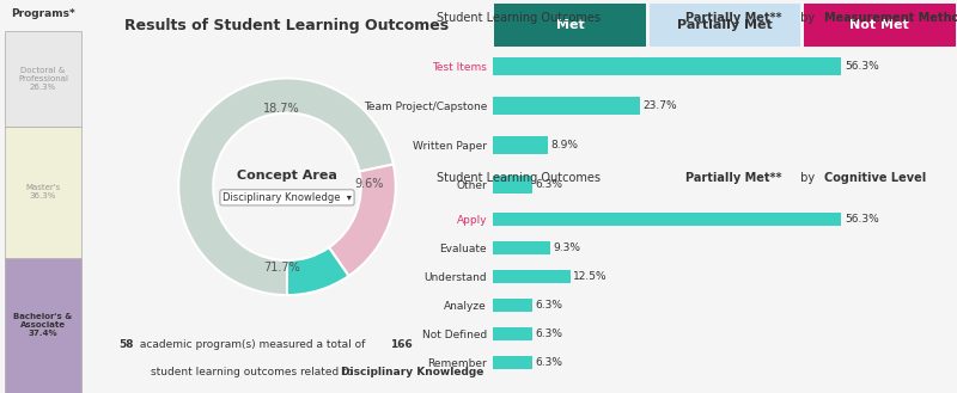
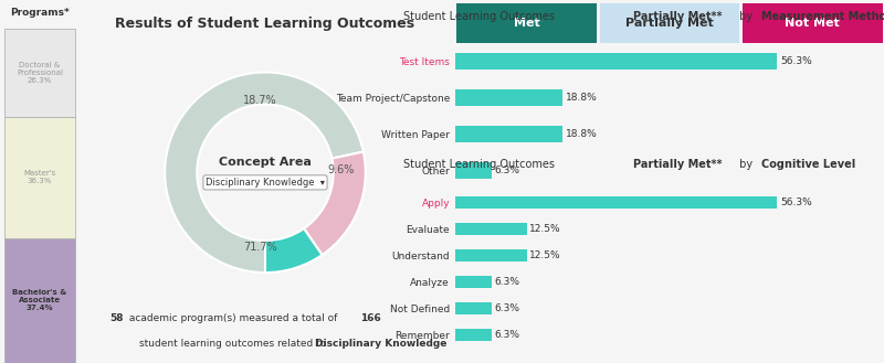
Team Project/Capstone: 23.7% -> 18.8%
Written Paper: 8.9% -> 18.8%
Evaluate: 9.3% -> 12.5%
